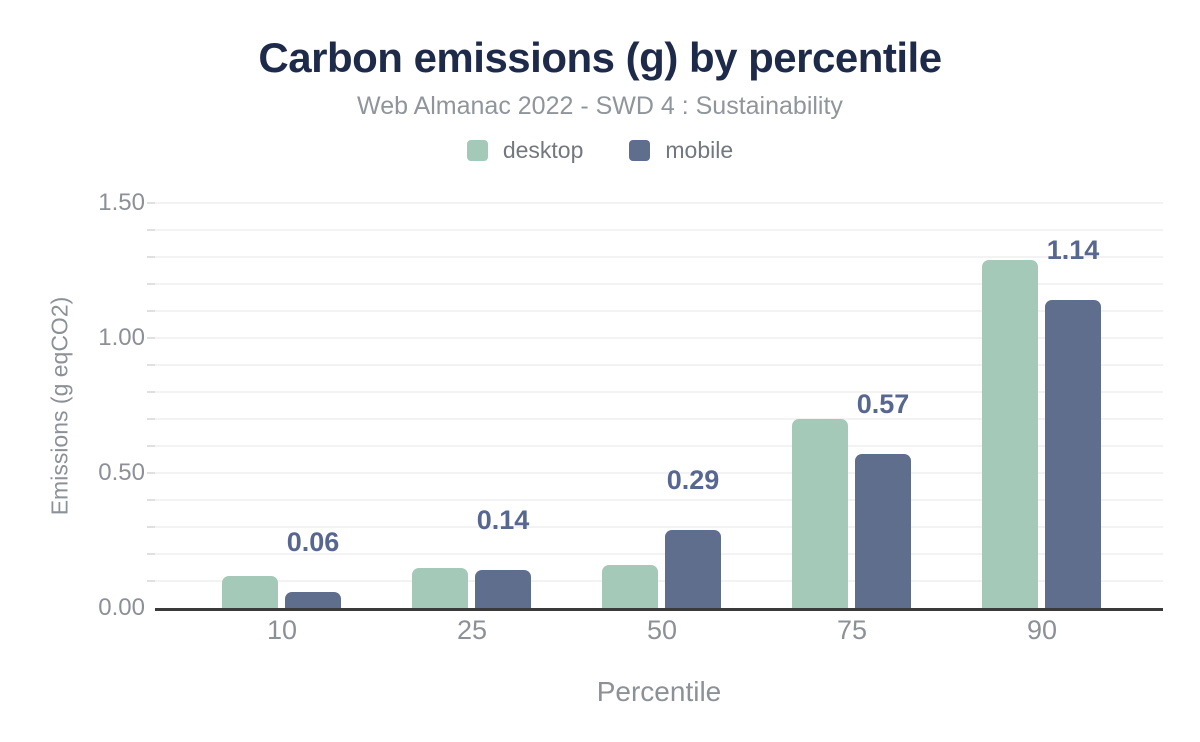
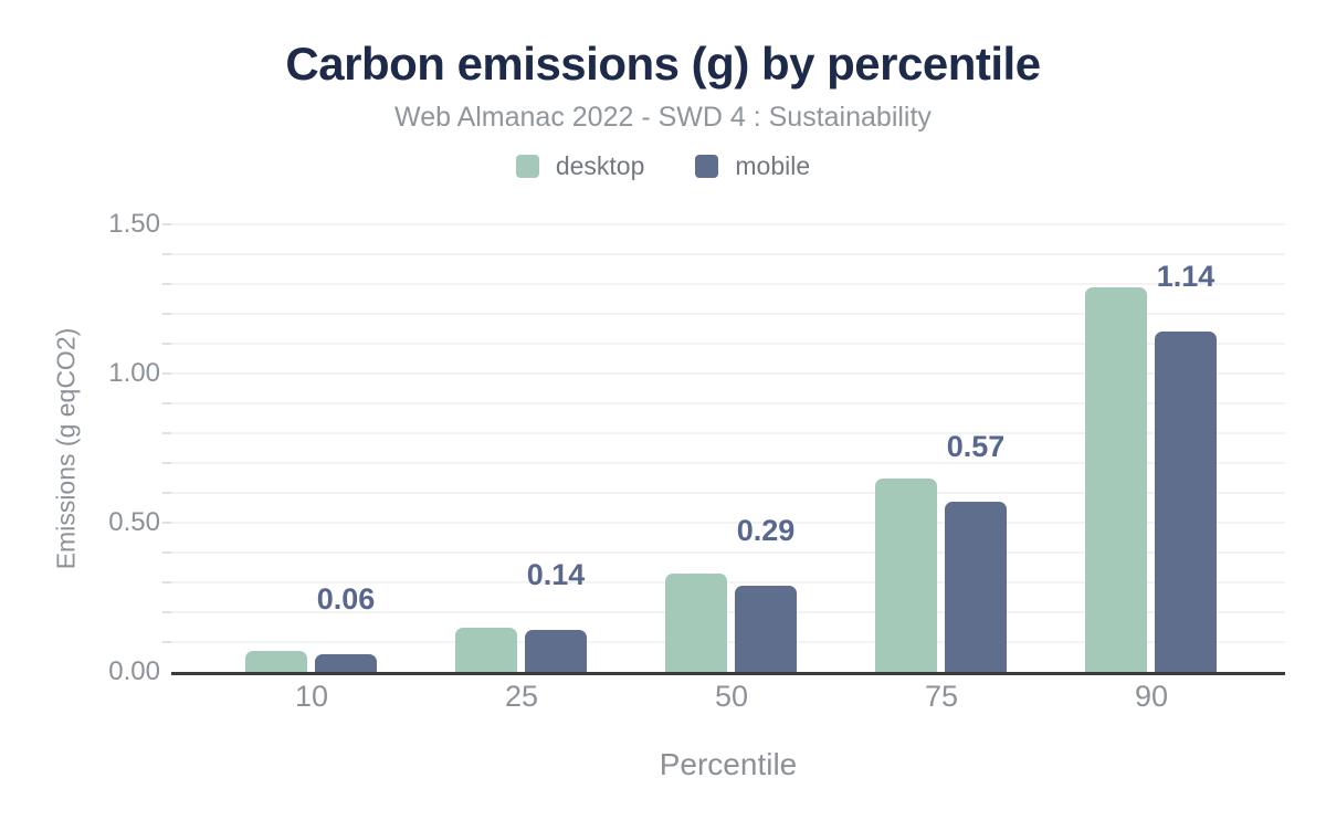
desktop/10: 0.12 -> 0.07
desktop/50: 0.16 -> 0.33
desktop/75: 0.70 -> 0.65
